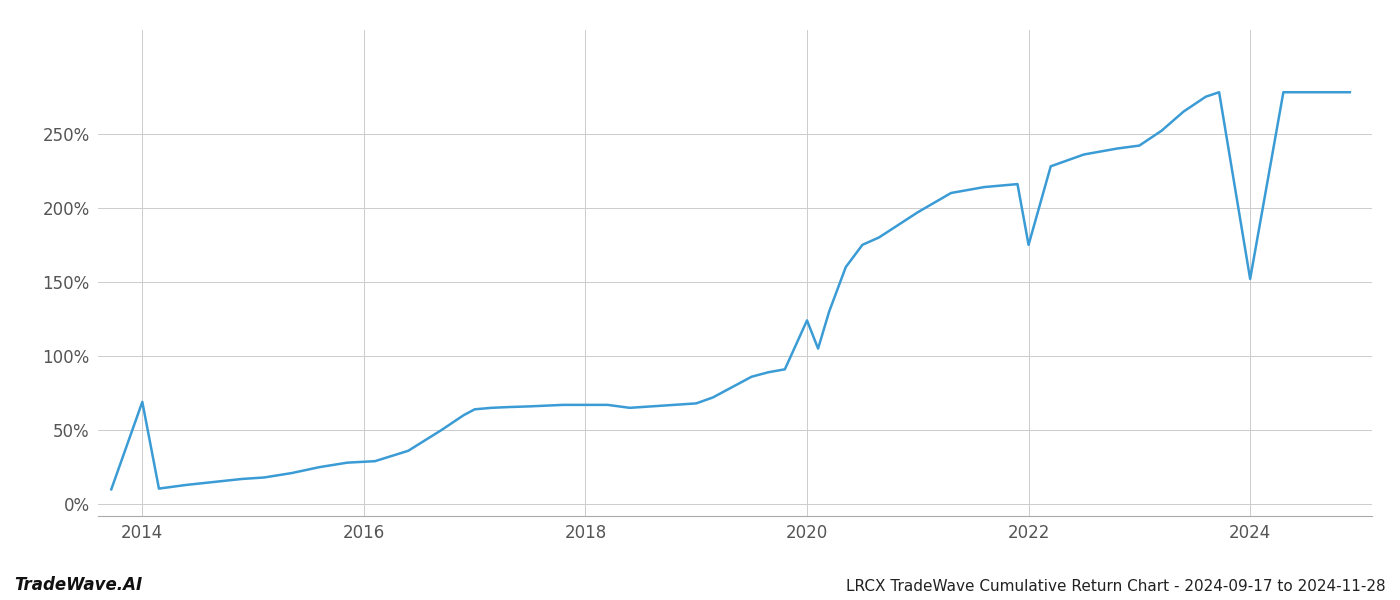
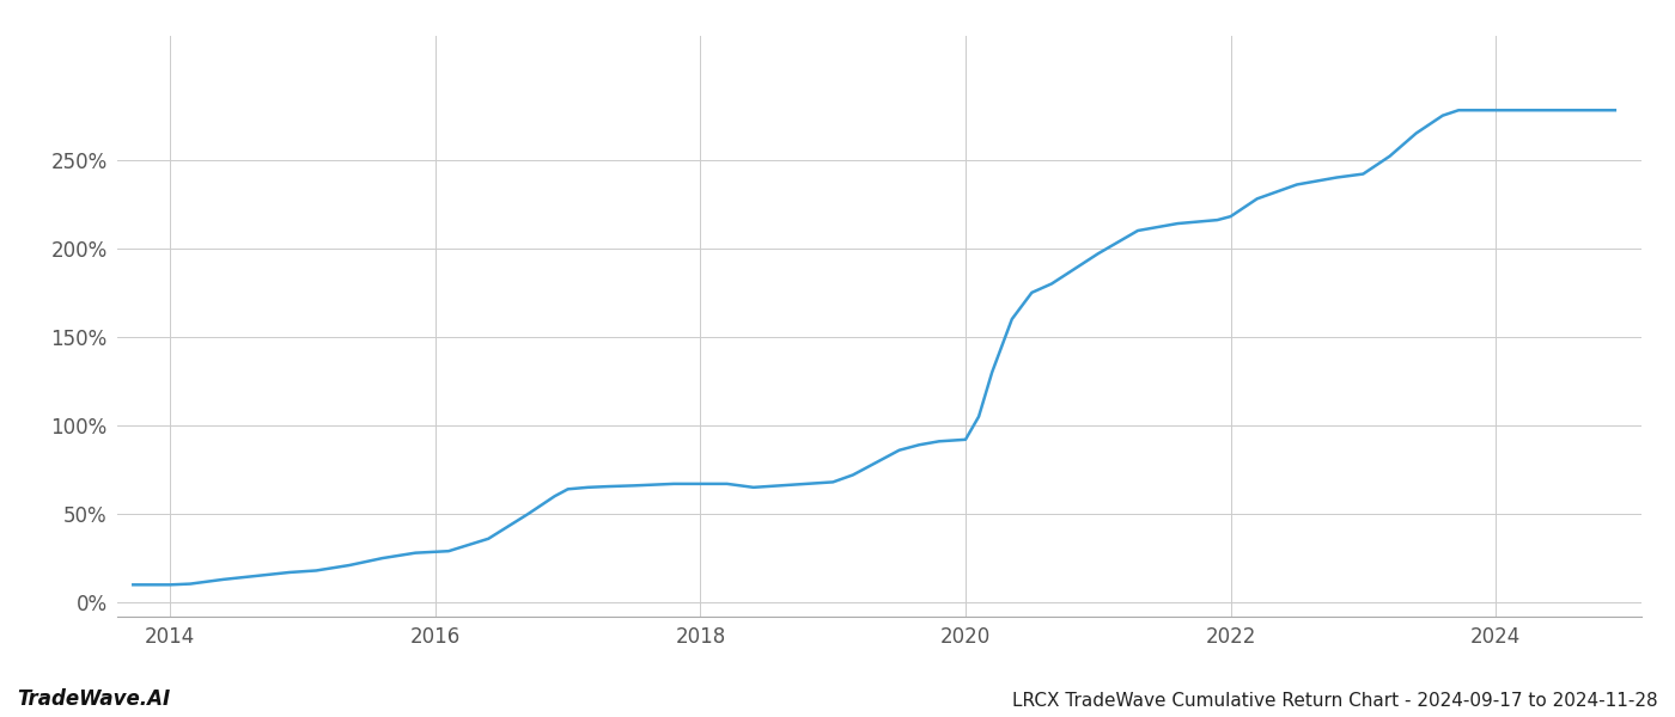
2014: 69% -> 10%
2020: 124% -> 92%
2022: 175% -> 218%
2024: 152% -> 278%
